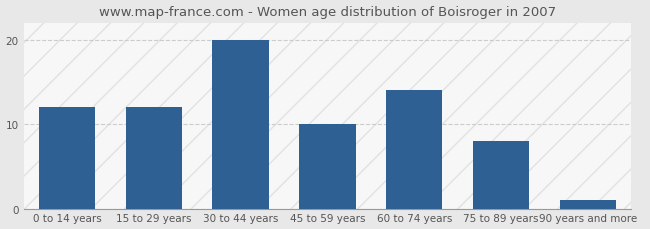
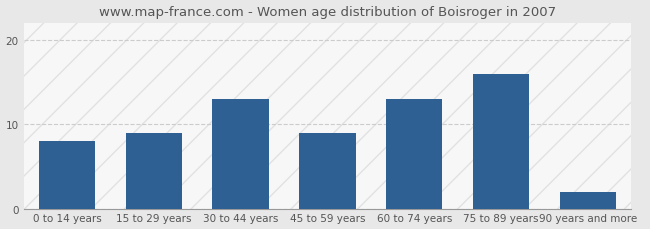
0 to 14 years: 12 -> 8
15 to 29 years: 12 -> 9
30 to 44 years: 20 -> 13
45 to 59 years: 10 -> 9
60 to 74 years: 14 -> 13
75 to 89 years: 8 -> 16
90 years and more: 1 -> 2
